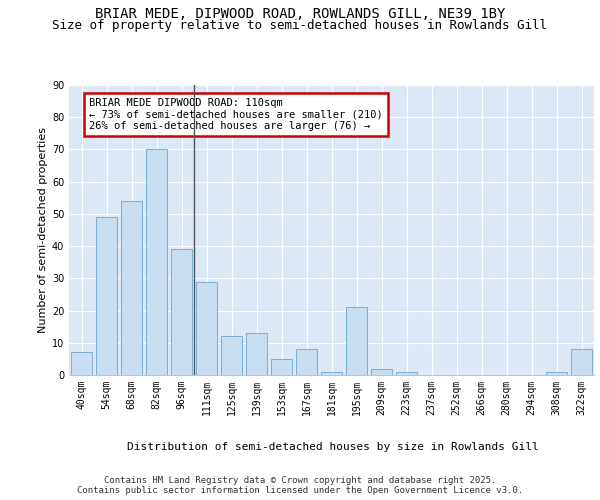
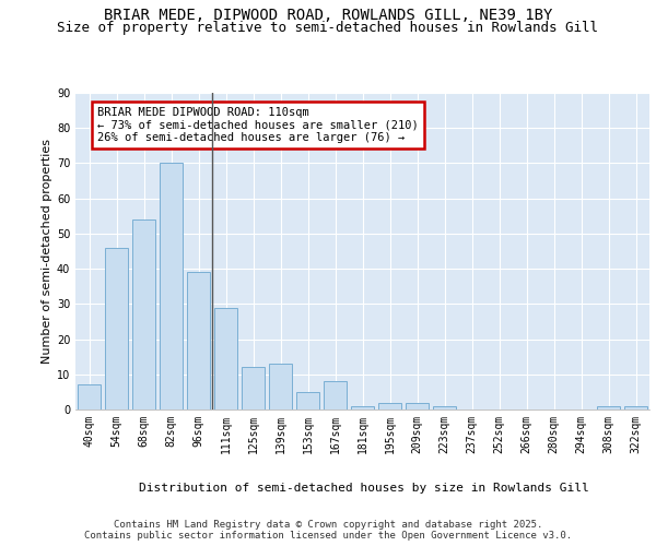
54sqm: 49 -> 46
195sqm: 21 -> 2
322sqm: 8 -> 1
